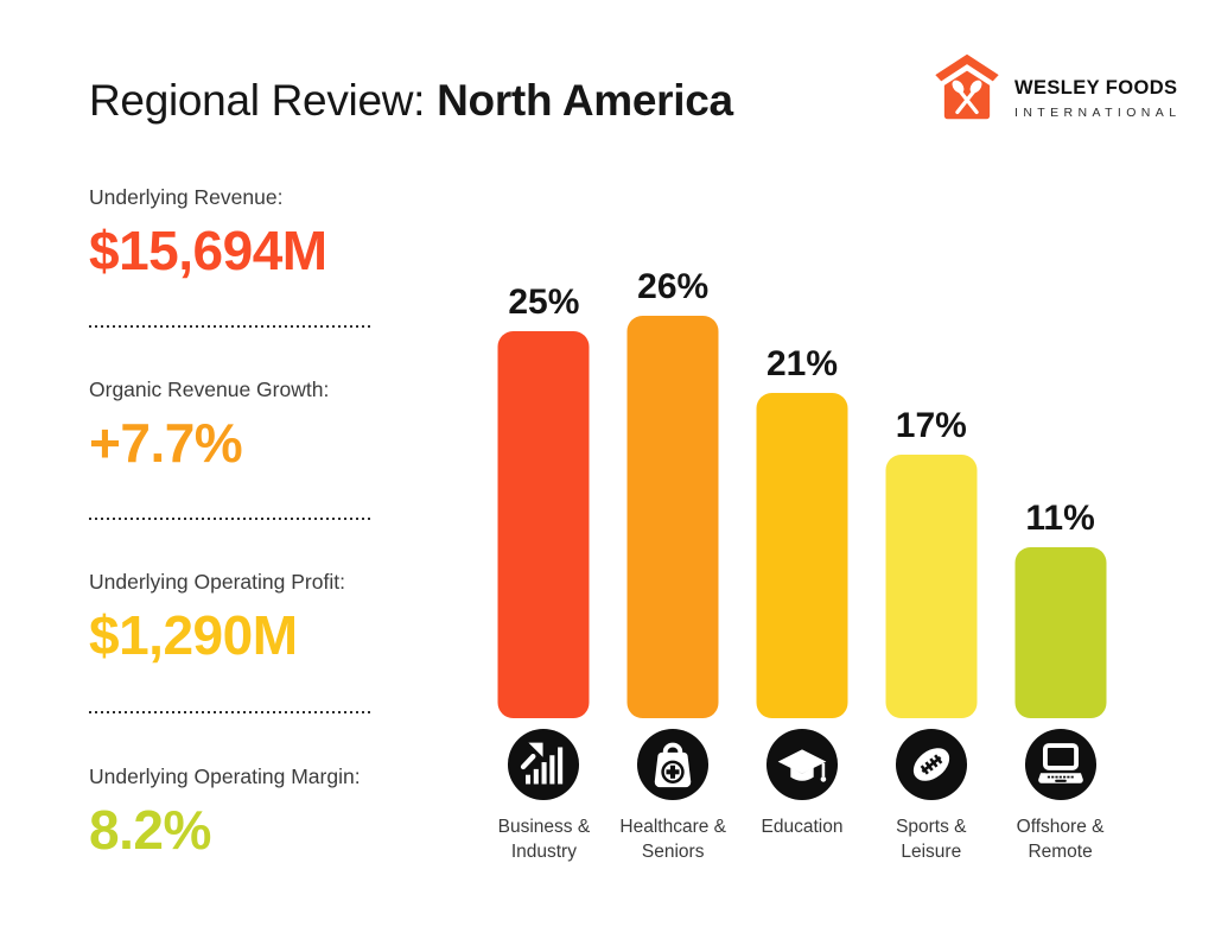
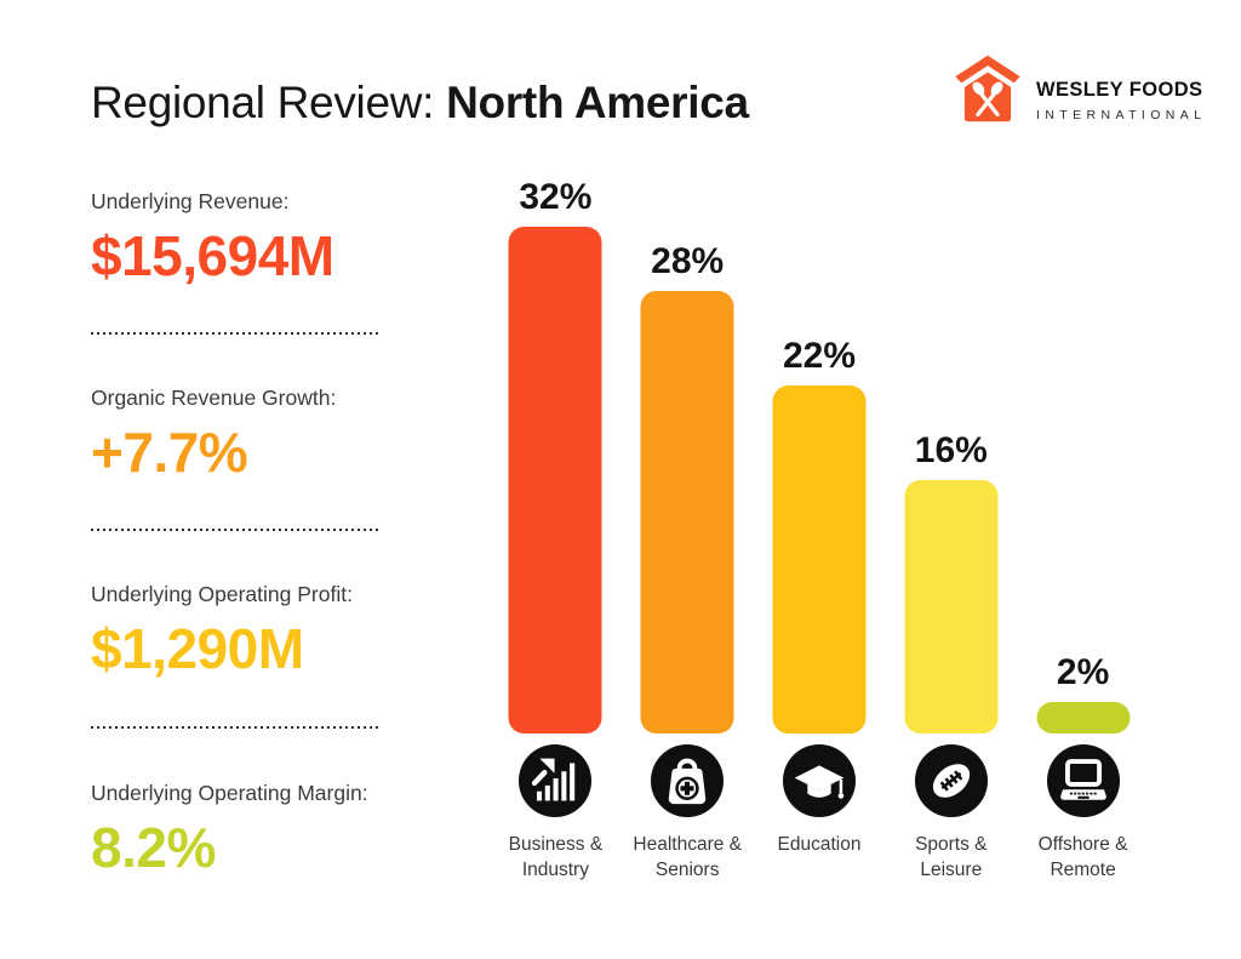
Business & Industry: 25% -> 32%
Healthcare & Seniors: 26% -> 28%
Education: 21% -> 22%
Sports & Leisure: 17% -> 16%
Offshore & Remote: 11% -> 2%
